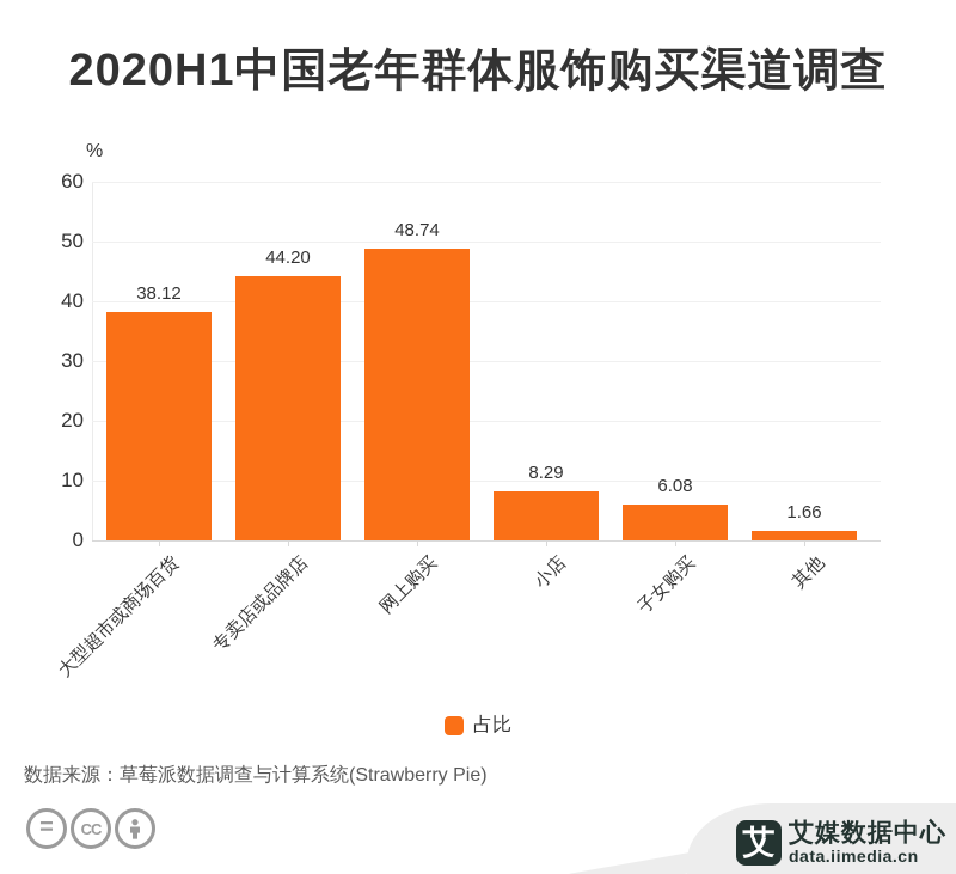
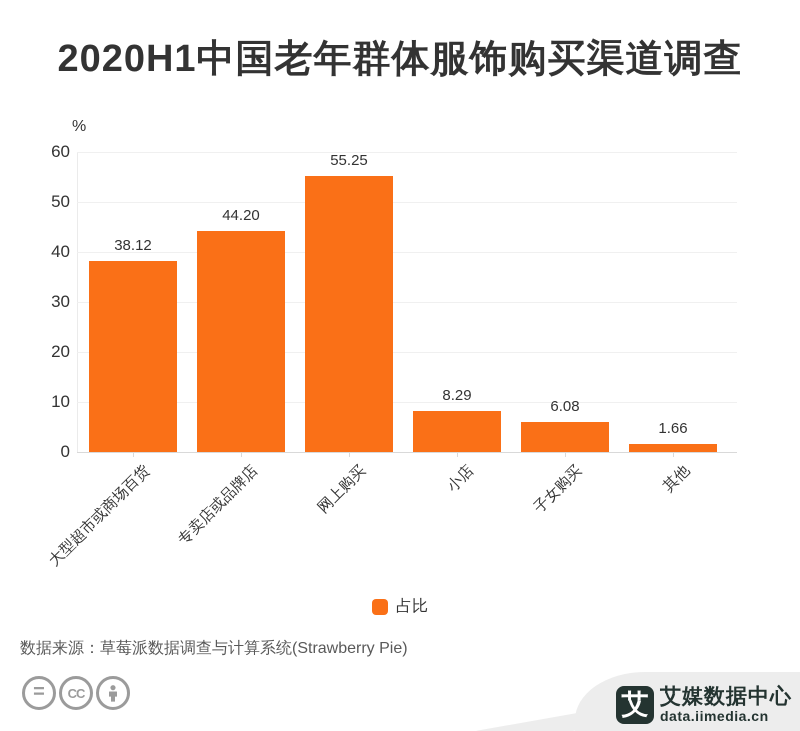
网上购买: 48.74 -> 55.25
